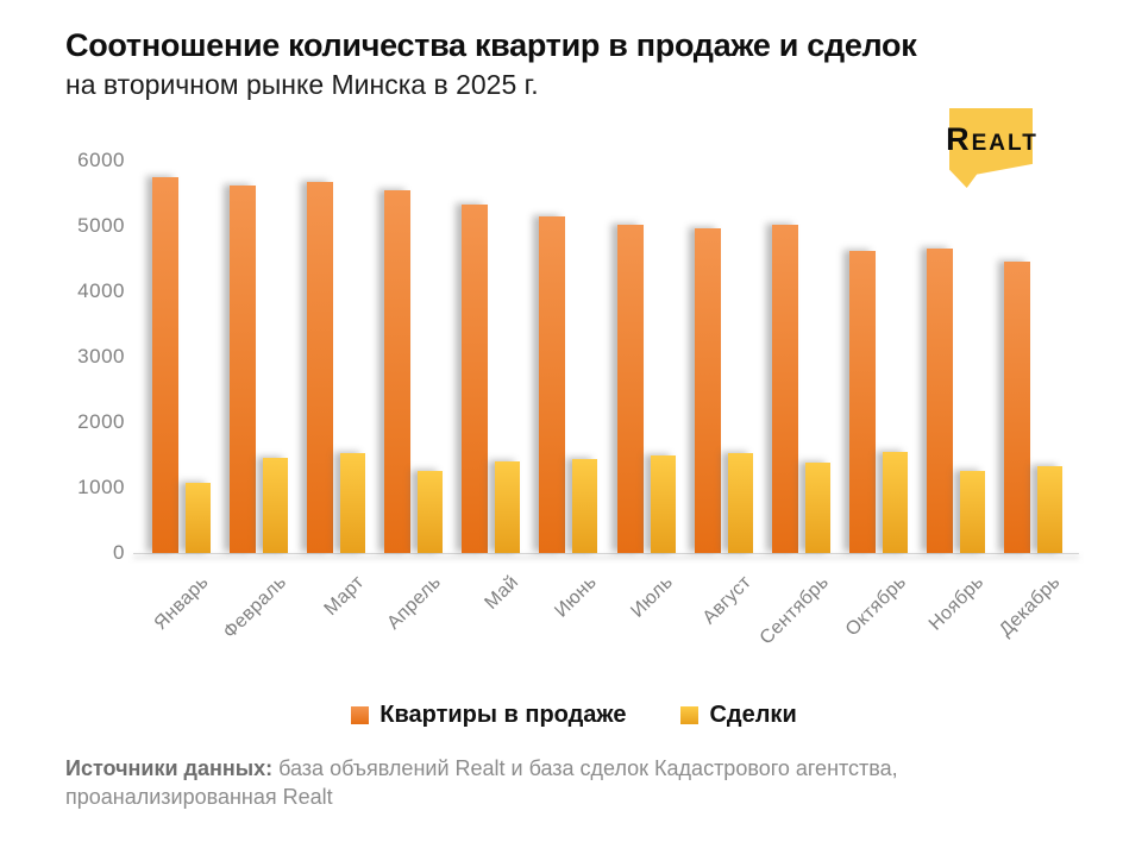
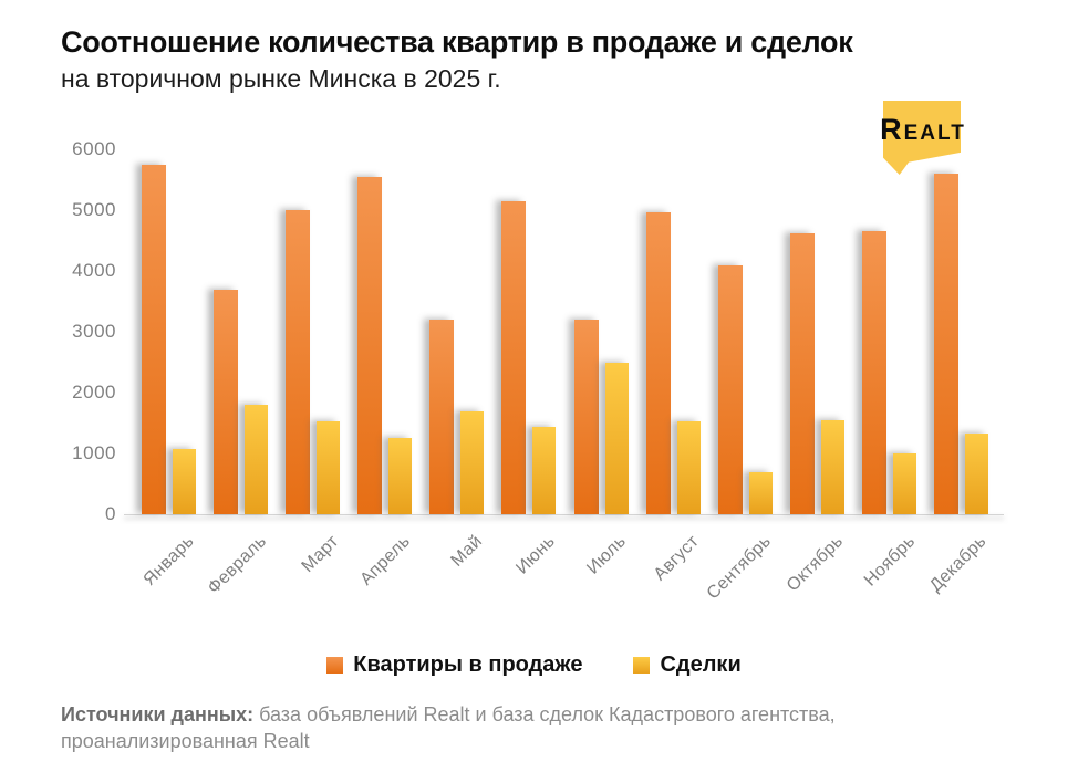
Квартиры в продаже/Февраль: 5600 -> 3700
Сделки/Февраль: 1500 -> 1800
Квартиры в продаже/Март: 5700 -> 5000
Квартиры в продаже/Май: 5300 -> 3200
Сделки/Май: 1400 -> 1700
Квартиры в продаже/Июль: 5000 -> 3200
Сделки/Июль: 1500 -> 2500
Квартиры в продаже/Сентябрь: 5000 -> 4100
Сделки/Сентябрь: 1400 -> 700
Сделки/Ноябрь: 1200 -> 1000
Квартиры в продаже/Декабрь: 4400 -> 5600
